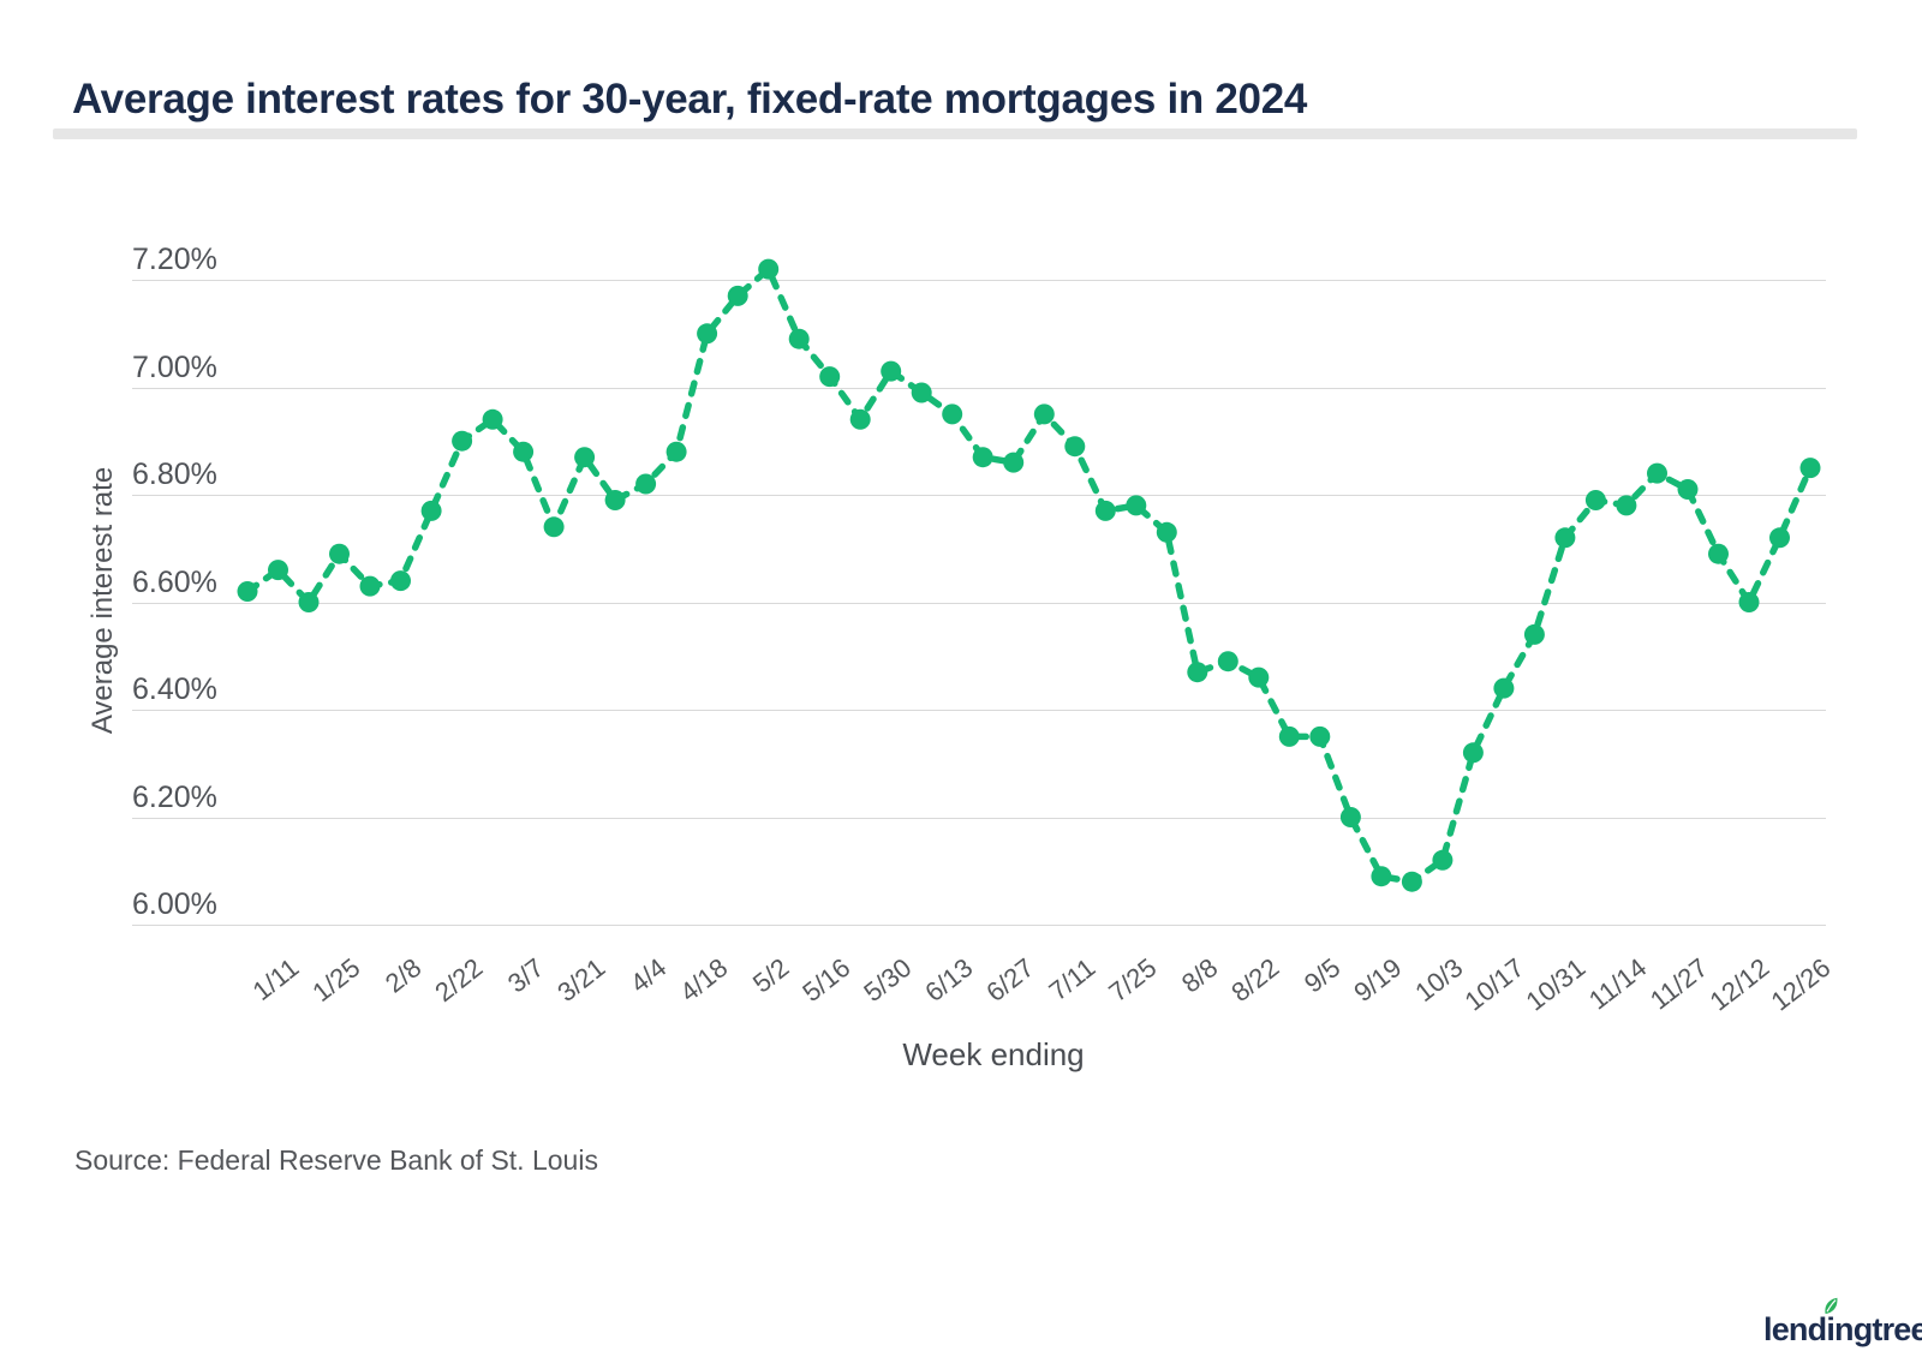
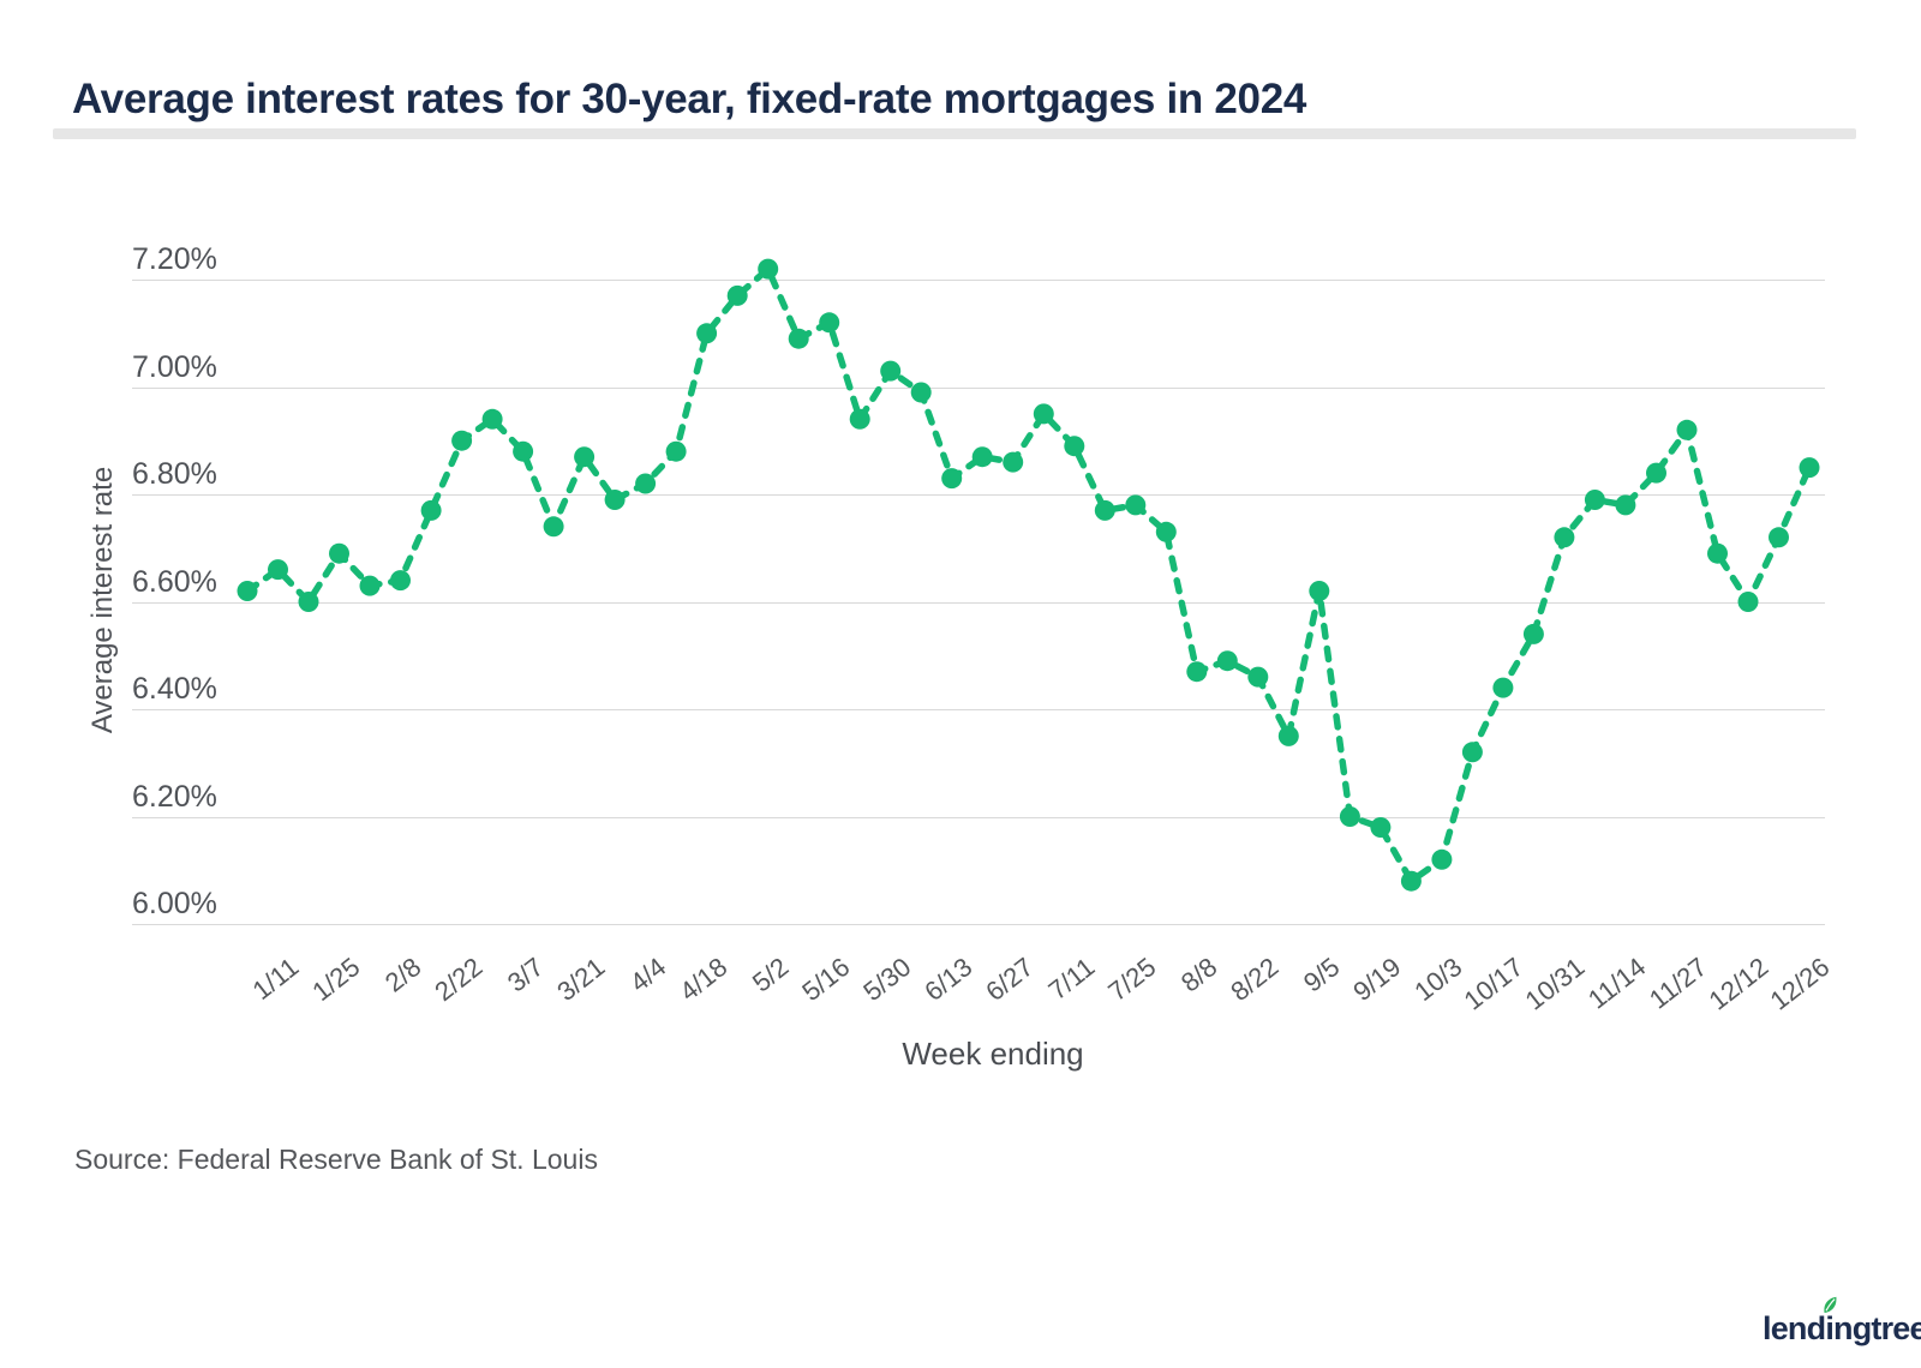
5/16: 7.02% -> 7.12%
6/13: 6.95% -> 6.83%
9/5: 6.35% -> 6.62%
9/19: 6.09% -> 6.18%
11/27: 6.81% -> 6.92%
